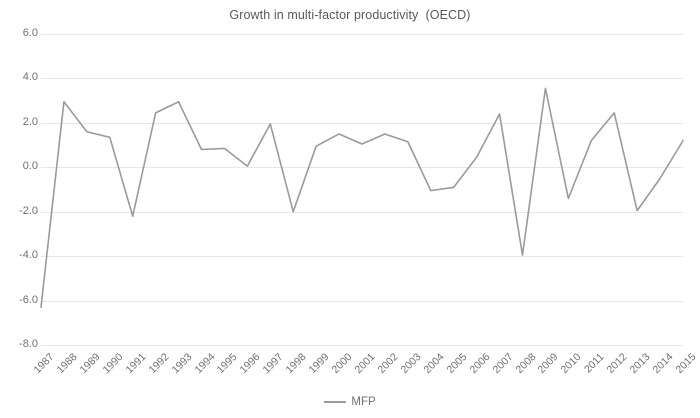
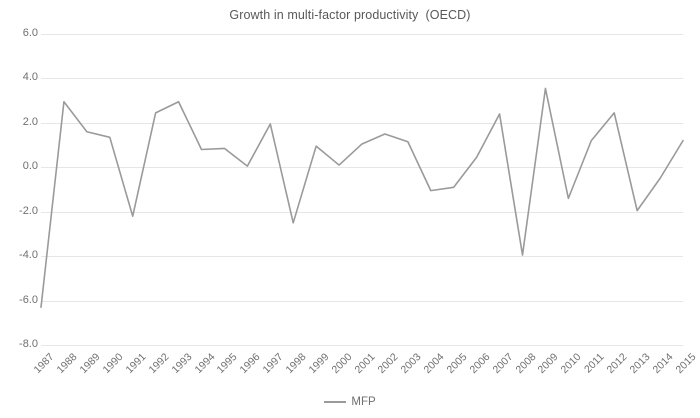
1998: -2.0 -> -2.5
2000: 1.5 -> 0.1
